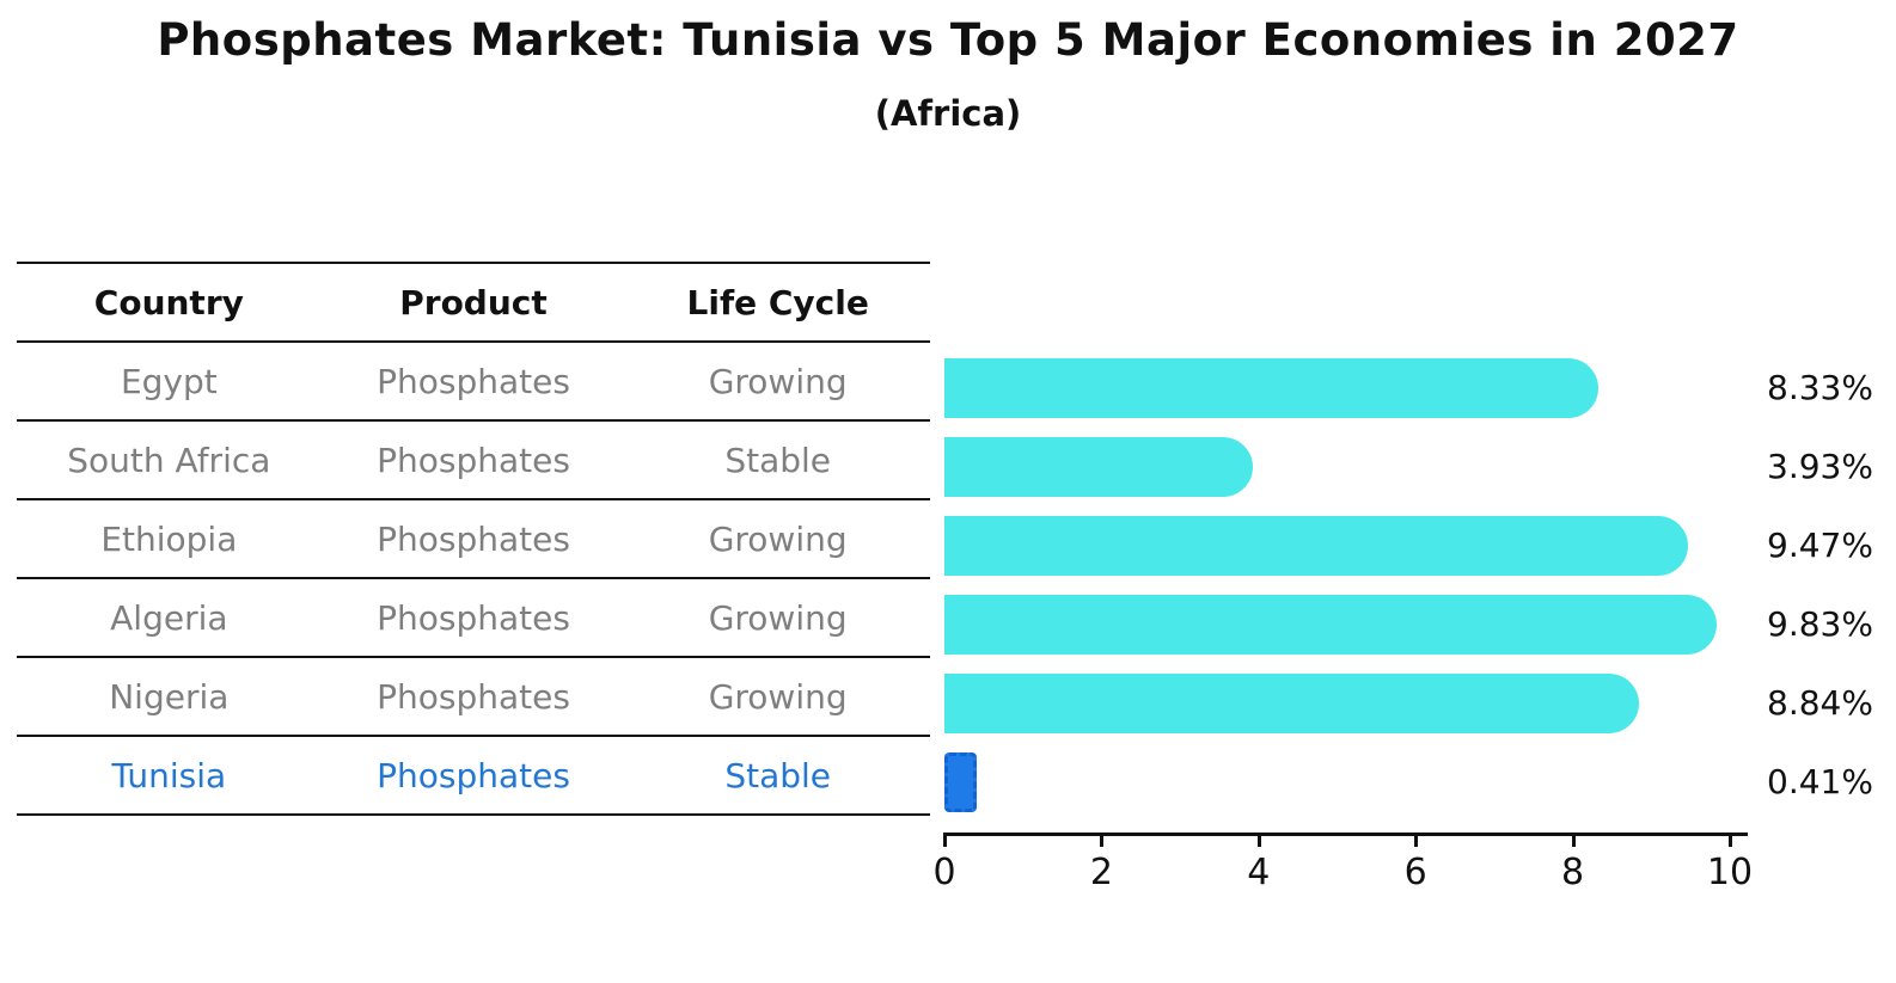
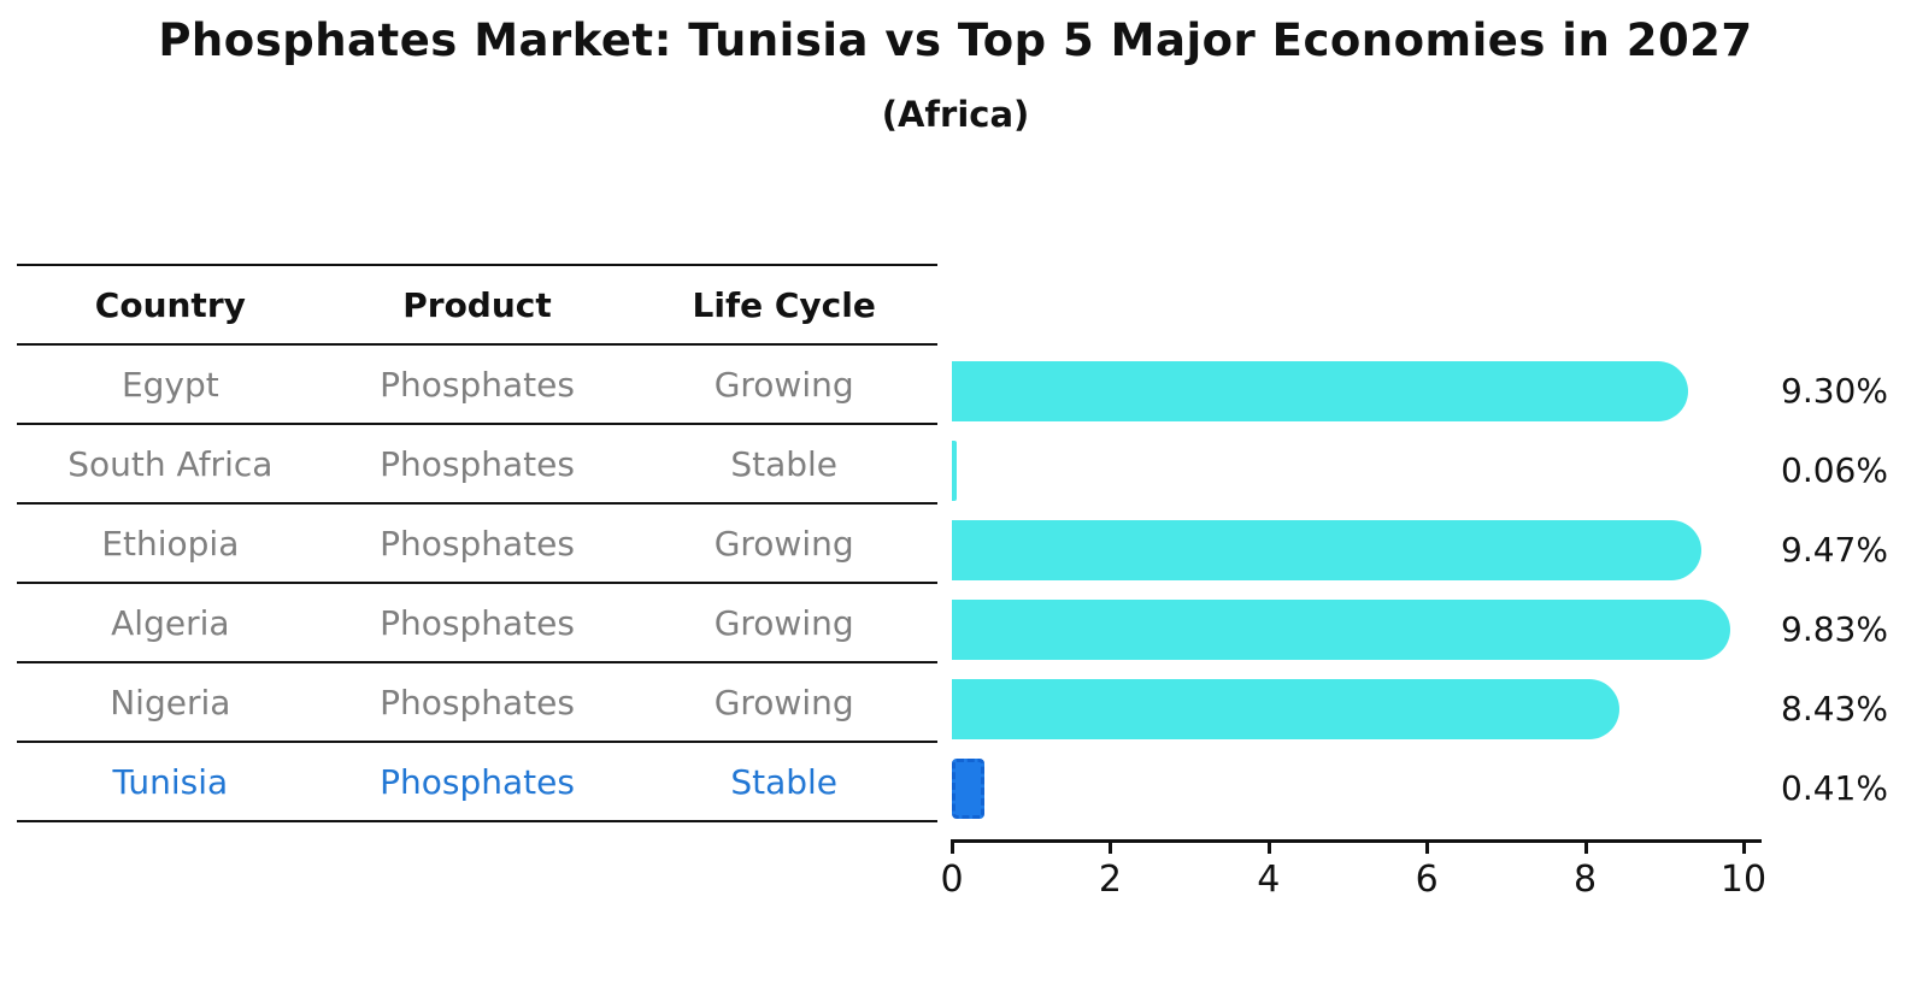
Egypt: 8.33% -> 9.30%
South Africa: 3.93% -> 0.06%
Nigeria: 8.84% -> 8.43%
